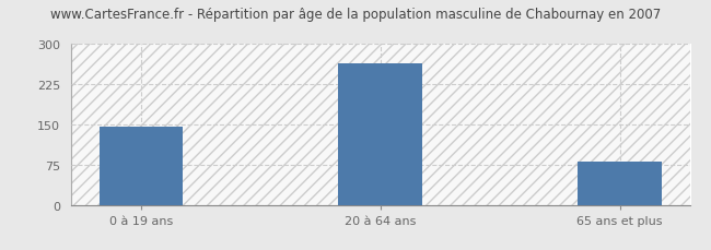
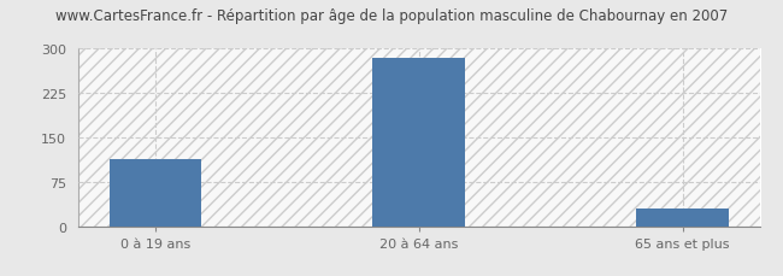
0 à 19 ans: 145 -> 113
20 à 64 ans: 265 -> 285
65 ans et plus: 80 -> 30
